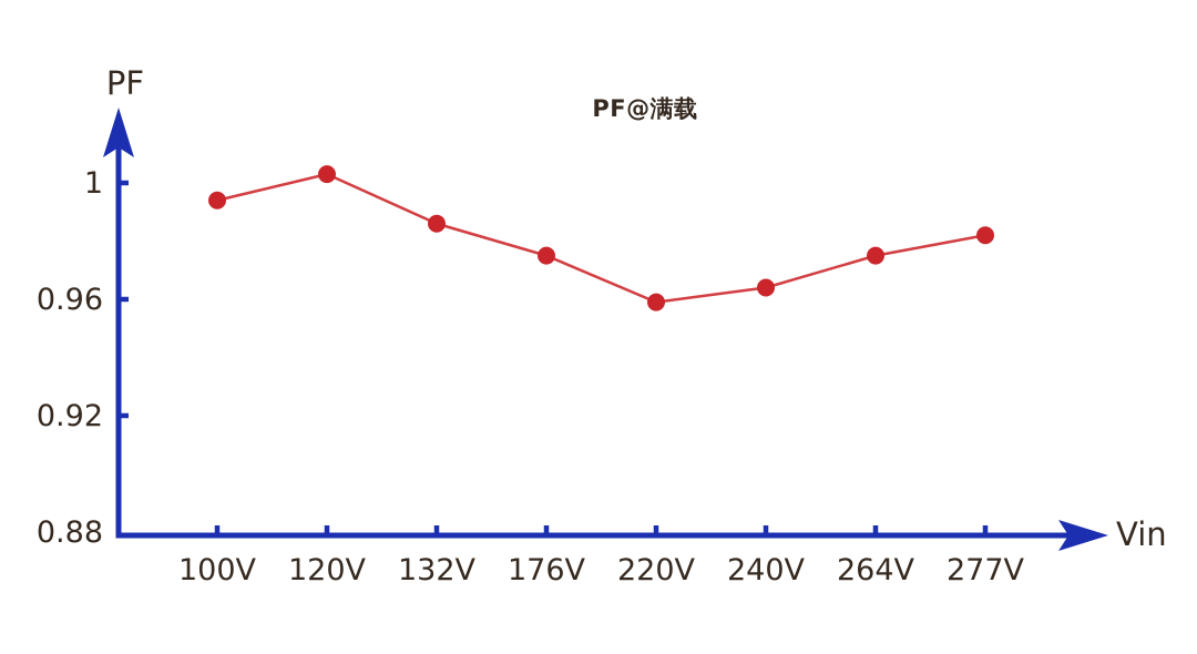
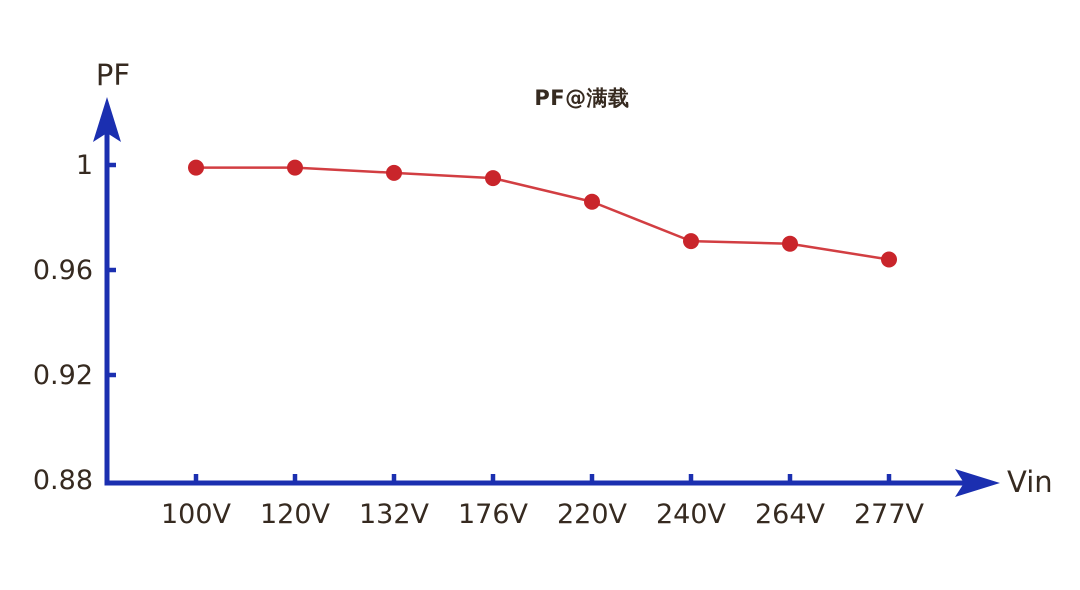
100V: 0.994 -> 0.999
120V: 1.003 -> 0.999
132V: 0.986 -> 0.997
176V: 0.975 -> 0.995
220V: 0.959 -> 0.986
240V: 0.964 -> 0.971
264V: 0.975 -> 0.970
277V: 0.982 -> 0.964
